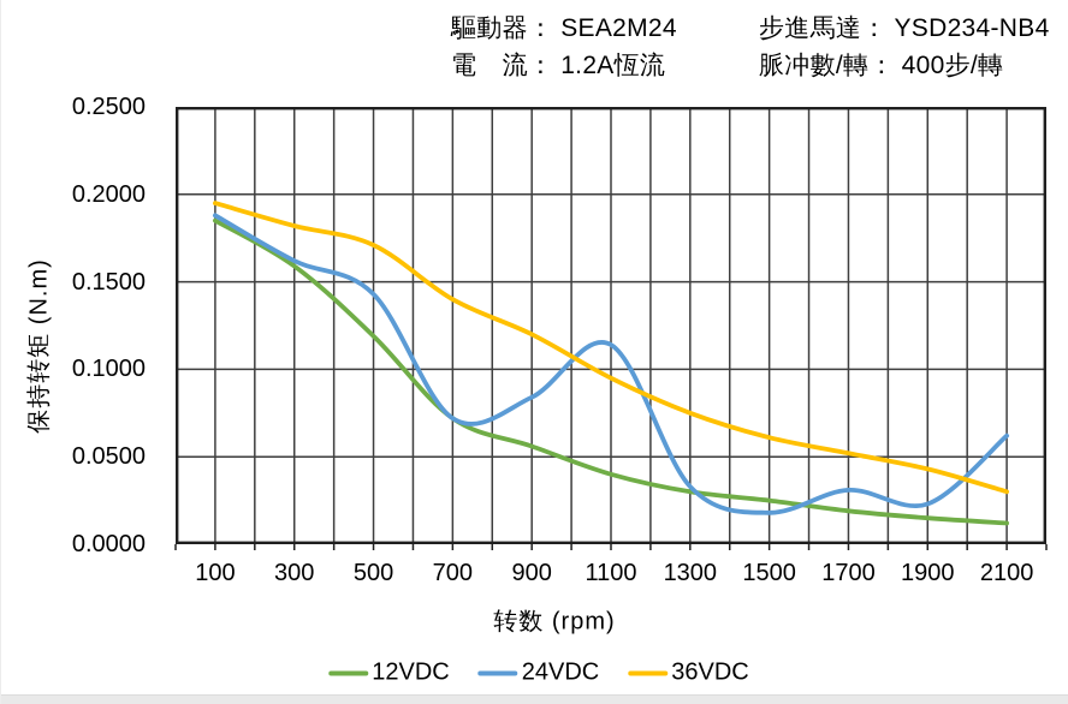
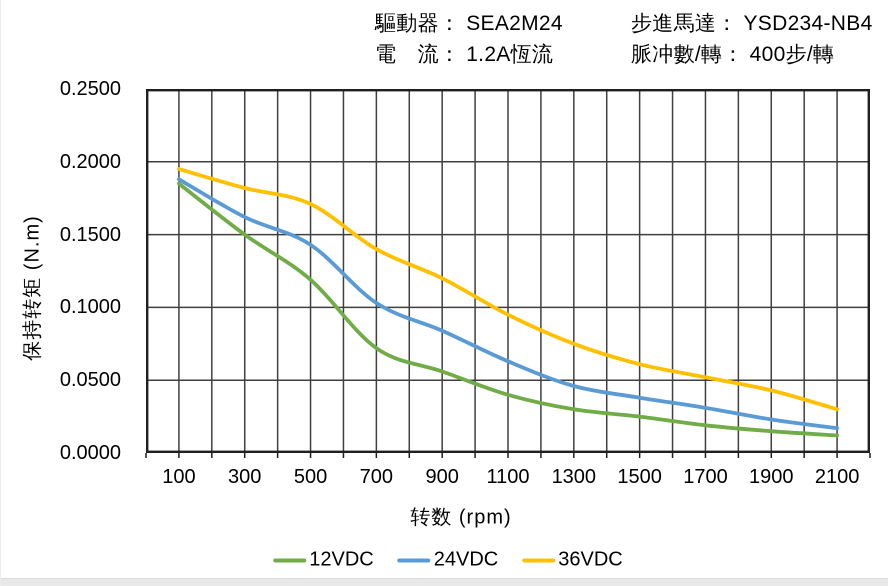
12VDC/300: 0.159 -> 0.150
24VDC/700: 0.072 -> 0.103
24VDC/1100: 0.114 -> 0.063
24VDC/1300: 0.033 -> 0.046
24VDC/1500: 0.018 -> 0.038
24VDC/2100: 0.062 -> 0.017
